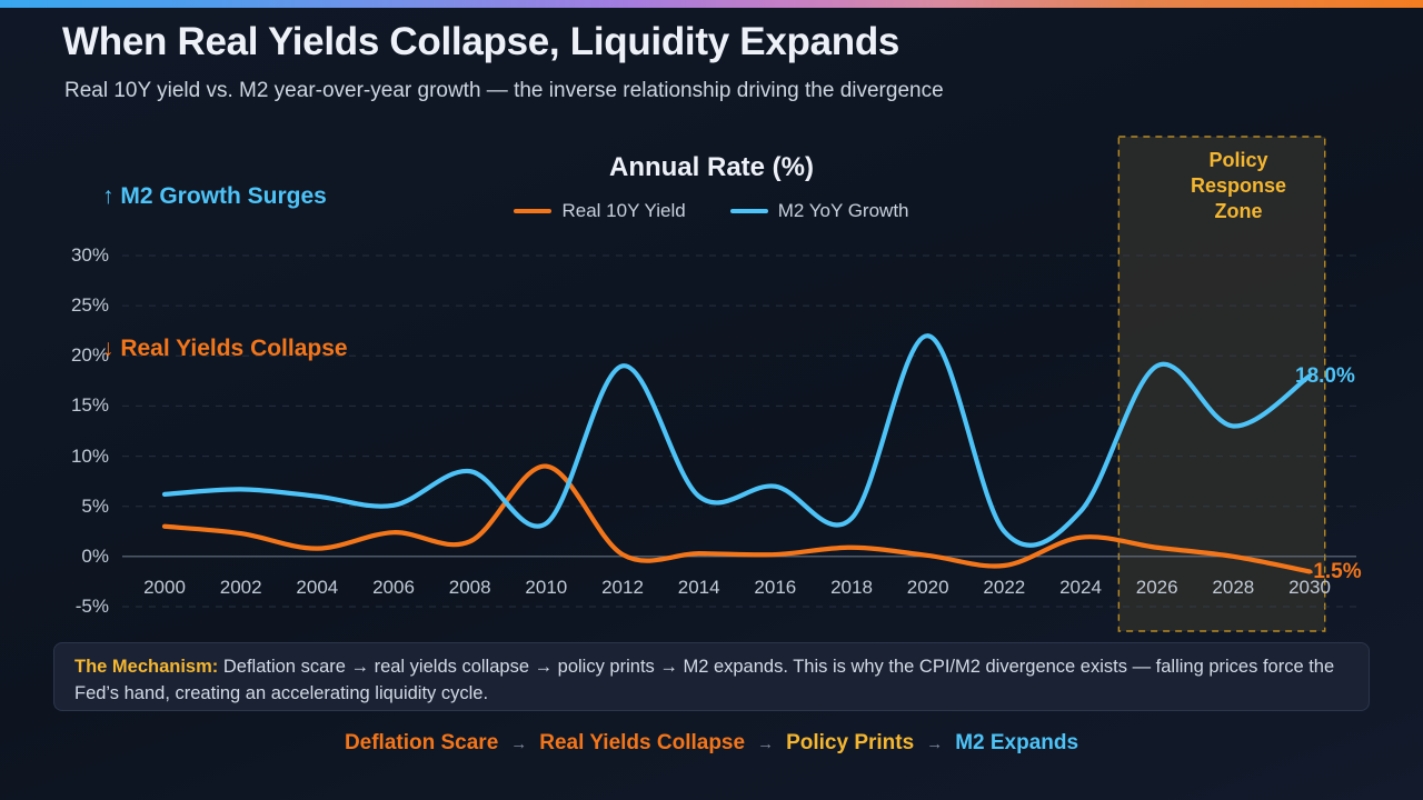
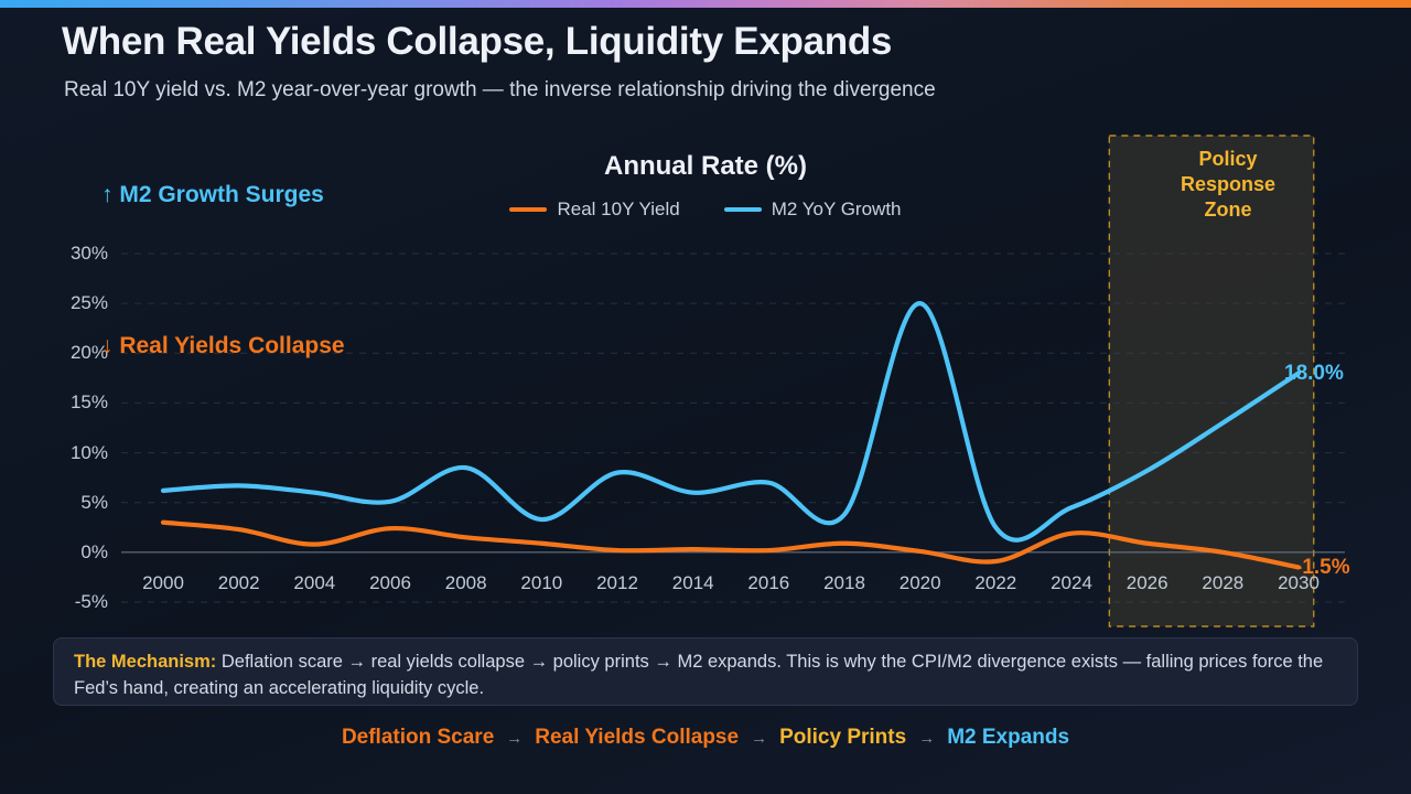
Real 10Y Yield/2010: 9% -> 1%
M2 YoY Growth/2012: 19% -> 8%
M2 YoY Growth/2020: 22% -> 25%
M2 YoY Growth/2026: 19% -> 8%
